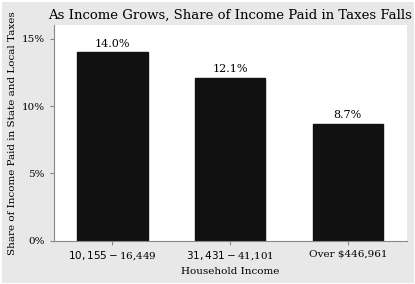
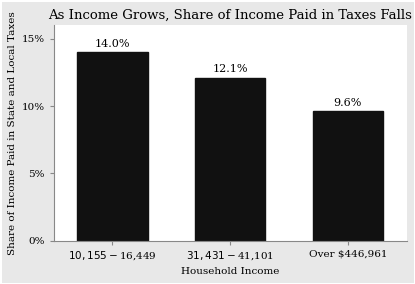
Over $446,961: 8.7% -> 9.6%
